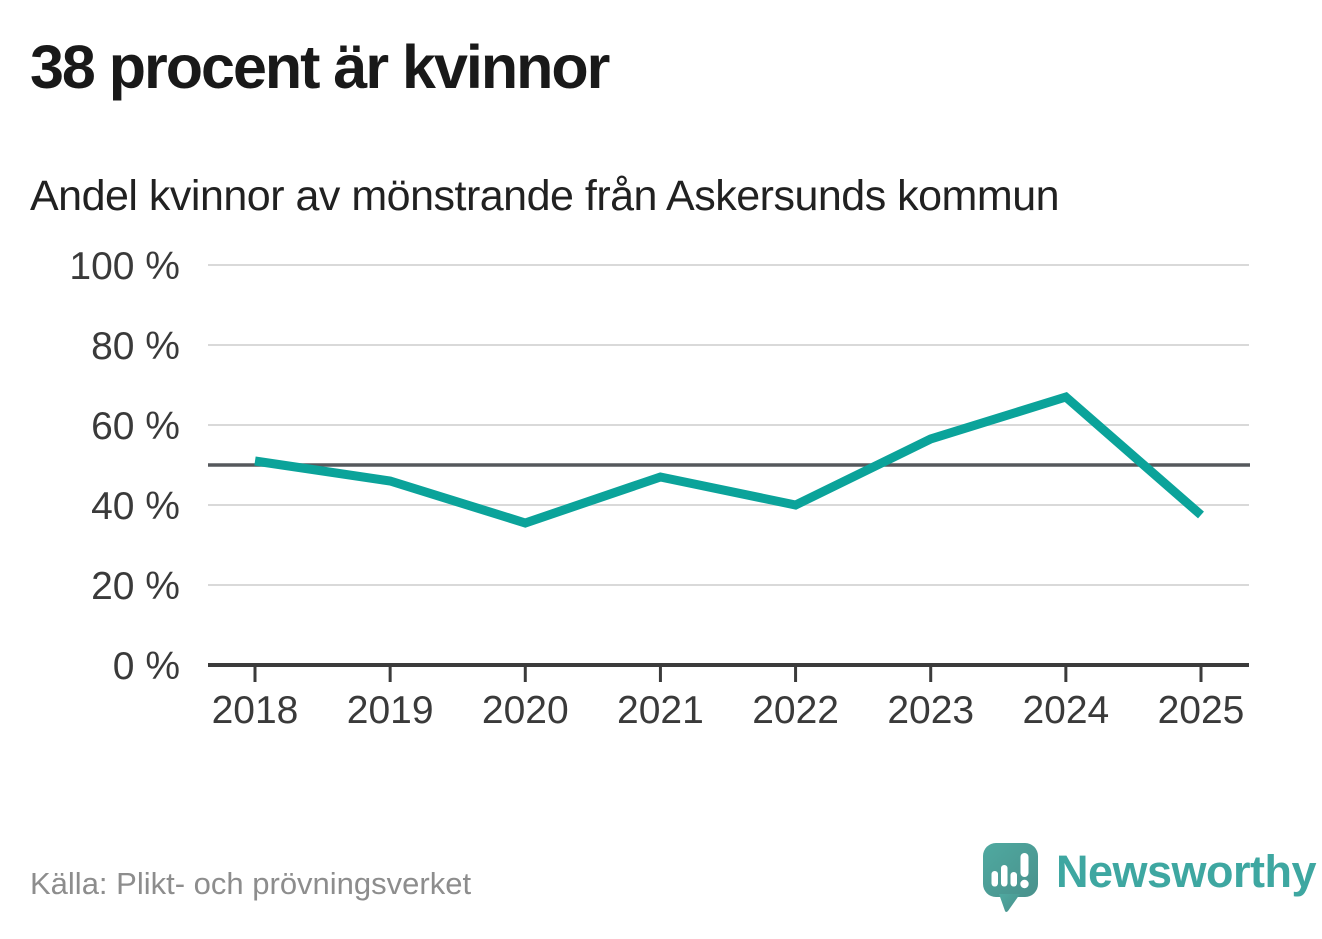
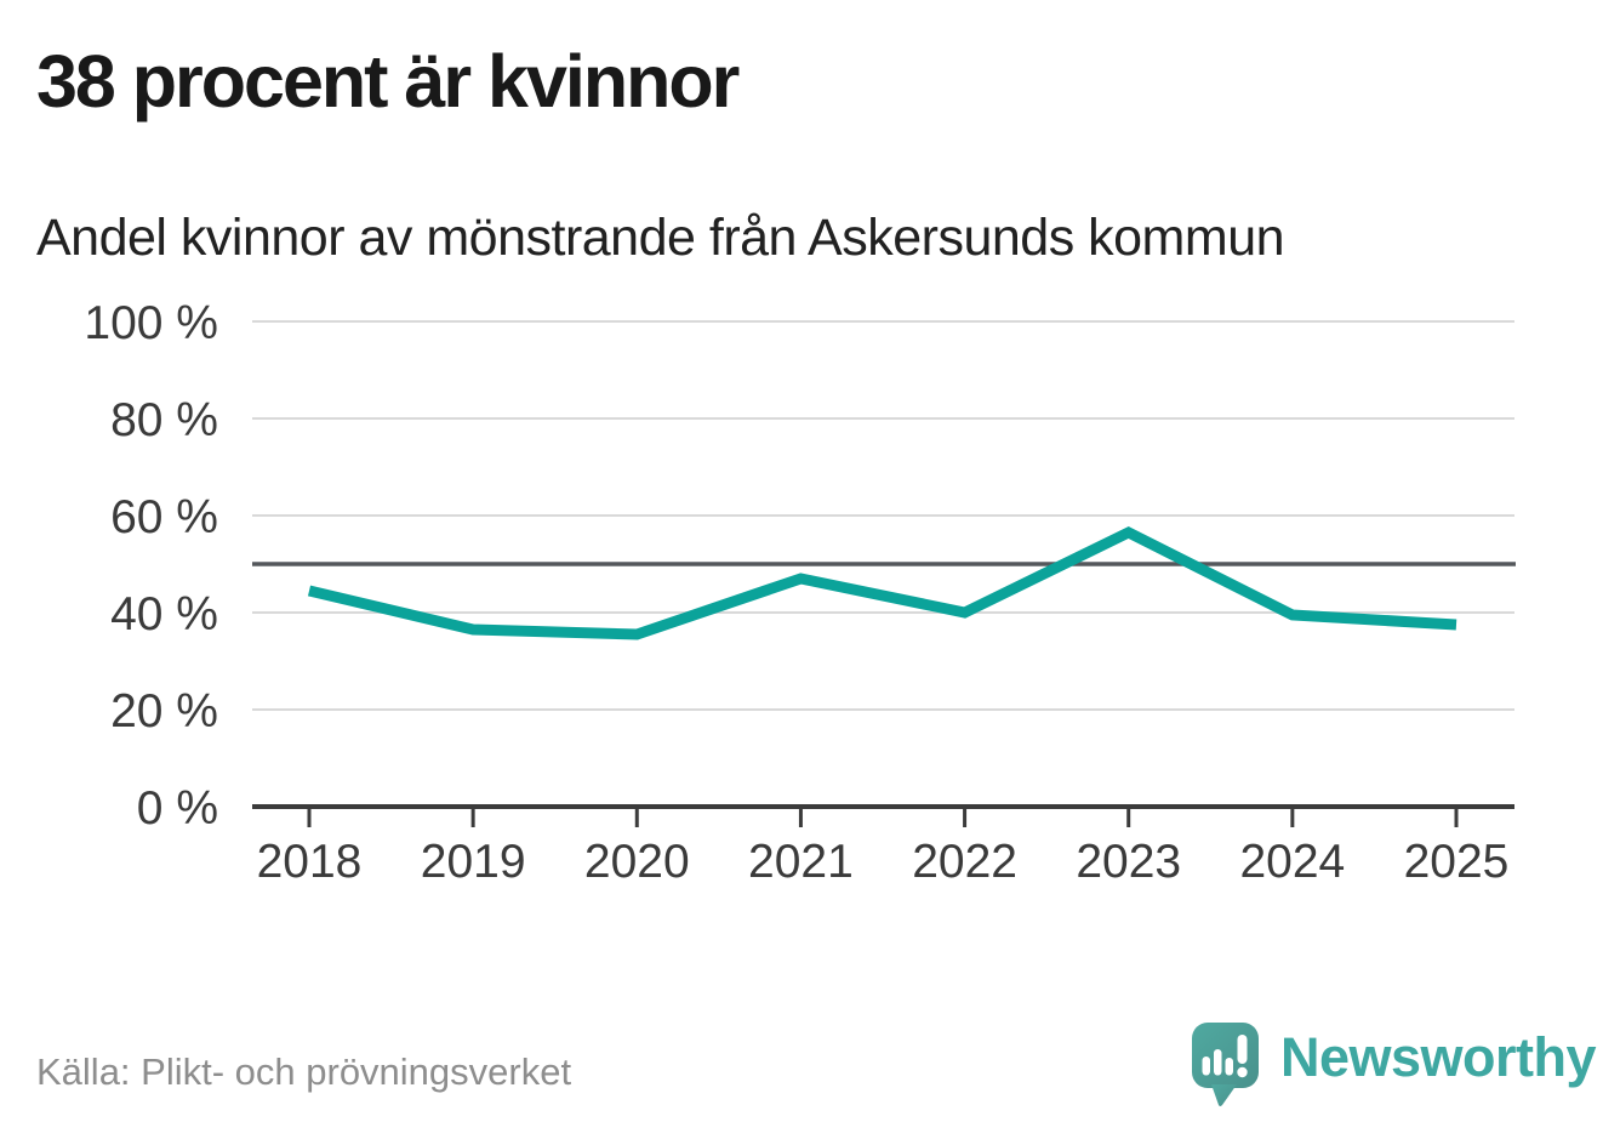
2018: 51% -> 44%
2019: 46% -> 36%
2024: 67% -> 40%
